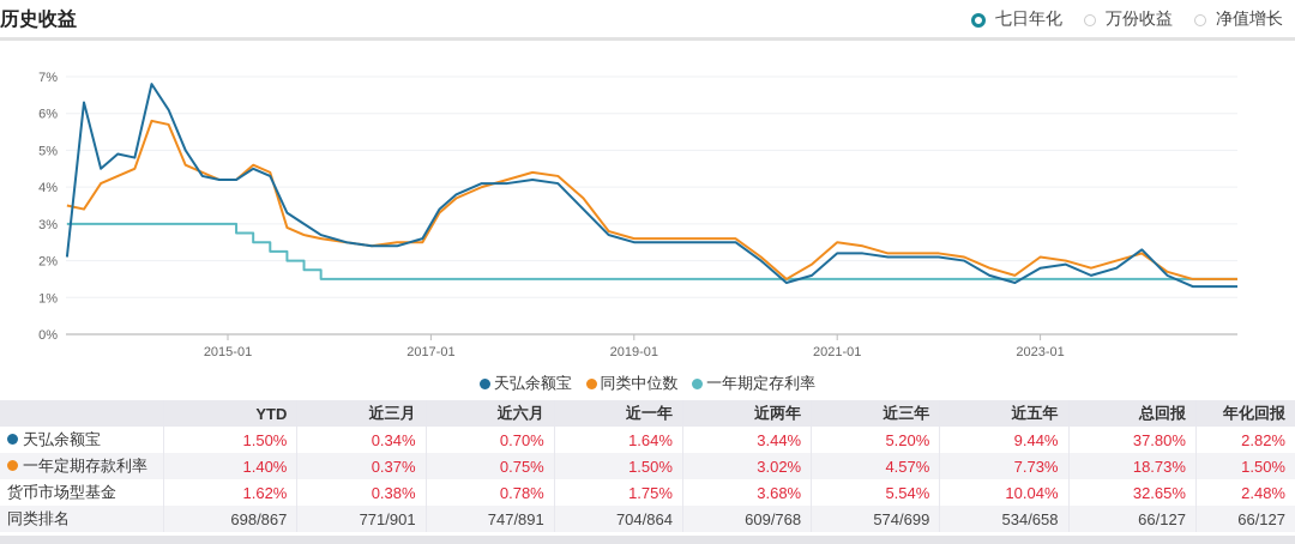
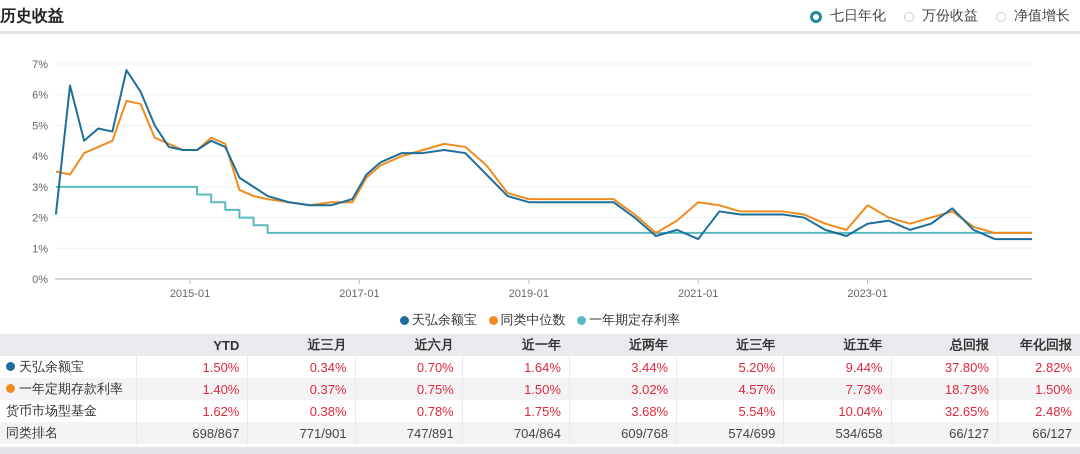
天弘余额宝/2021-01: 2.2% -> 1.3%
同类中位数/2023-01: 2.1% -> 2.4%
